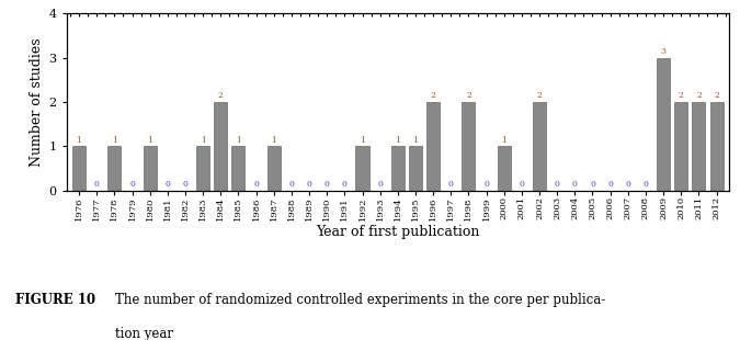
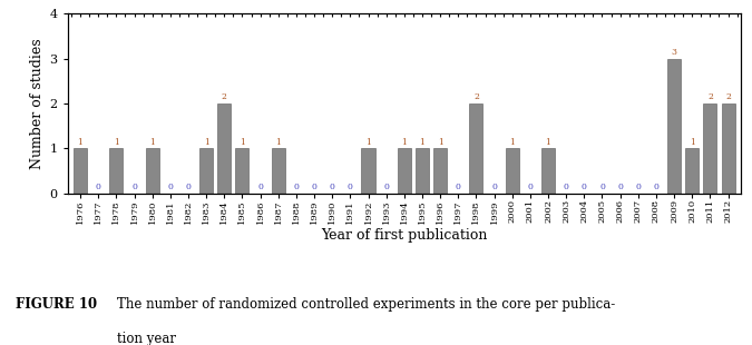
1996: 2 -> 1
2002: 2 -> 1
2010: 2 -> 1
